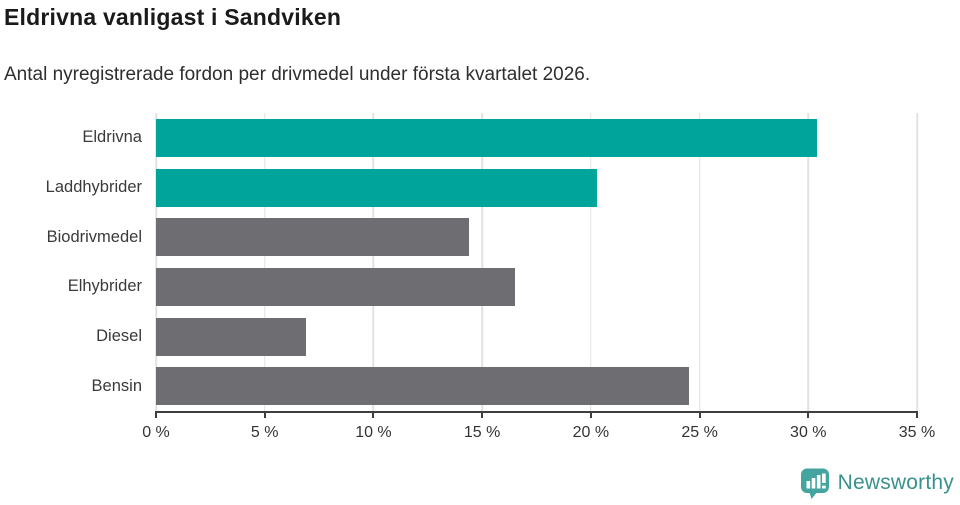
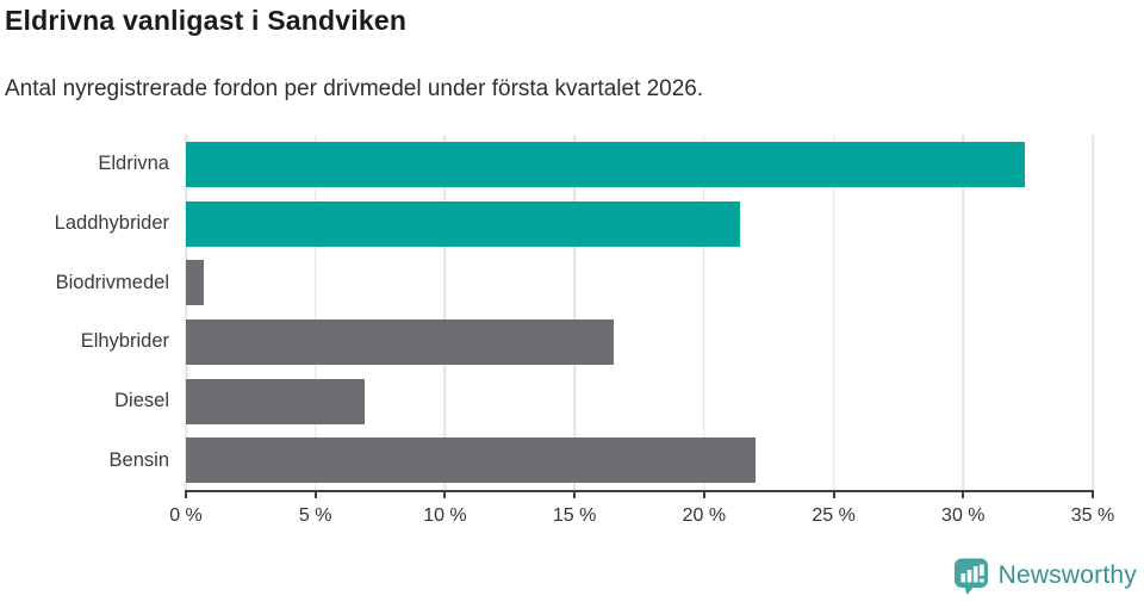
Eldrivna: 30.4% -> 32.4%
Laddhybrider: 20.3% -> 21.4%
Biodrivmedel: 14.4% -> 0.7%
Bensin: 24.5% -> 22.0%
